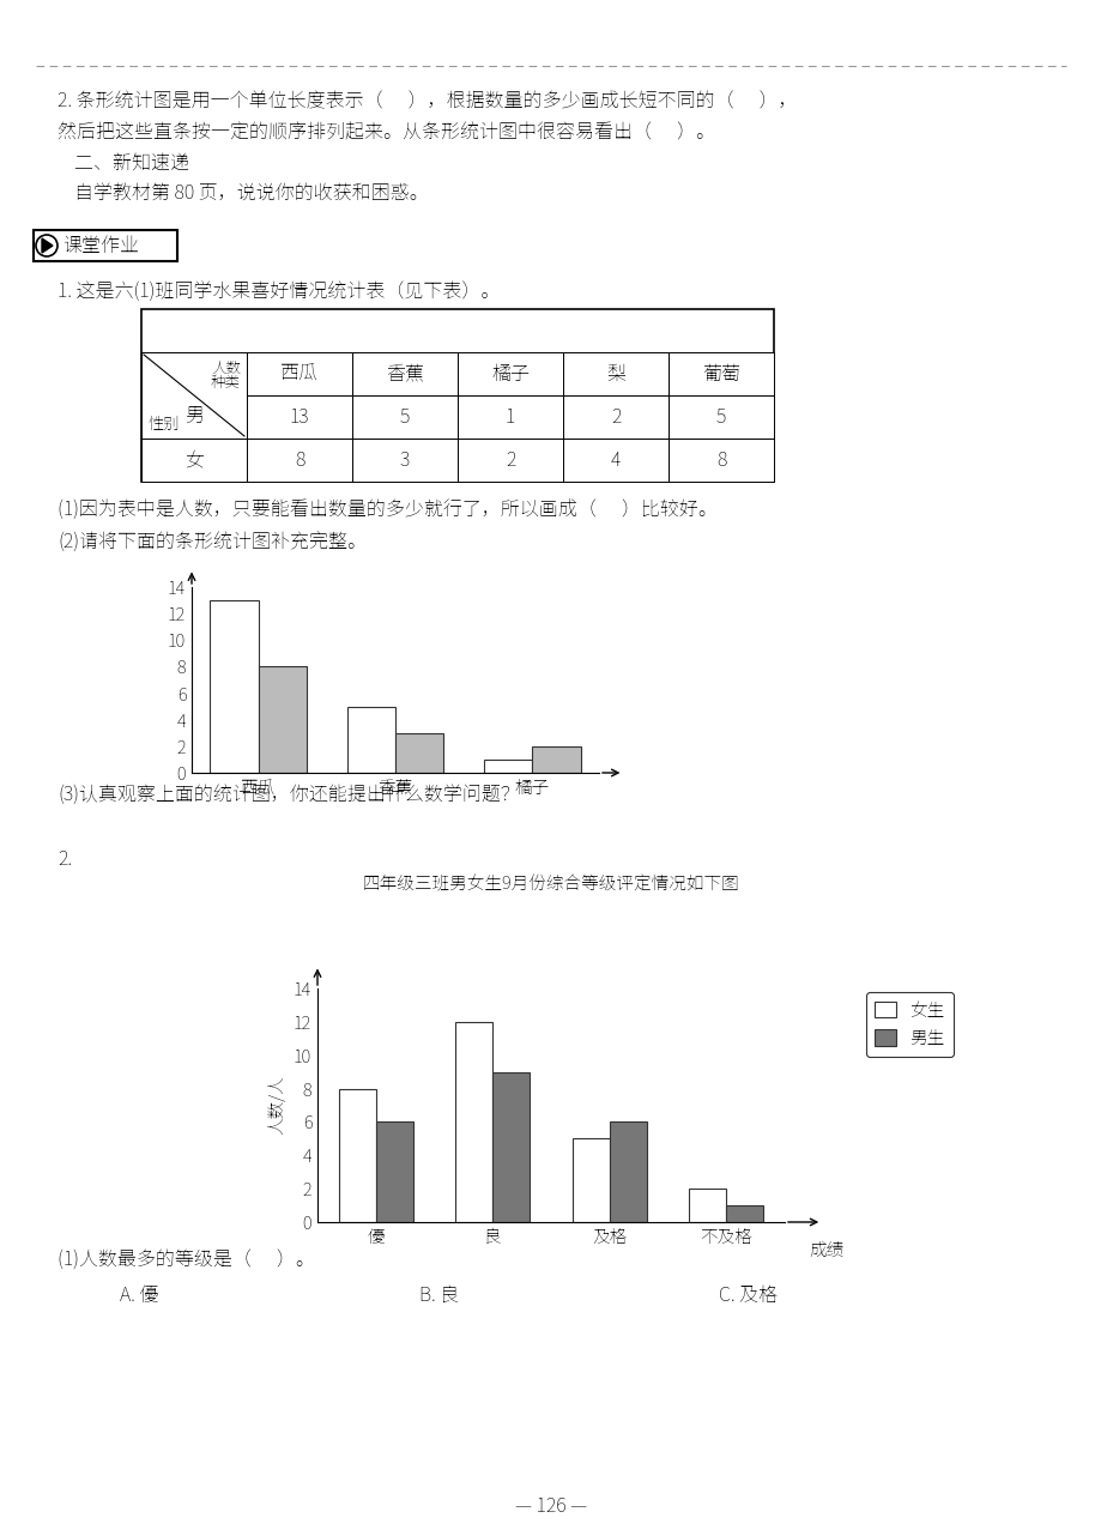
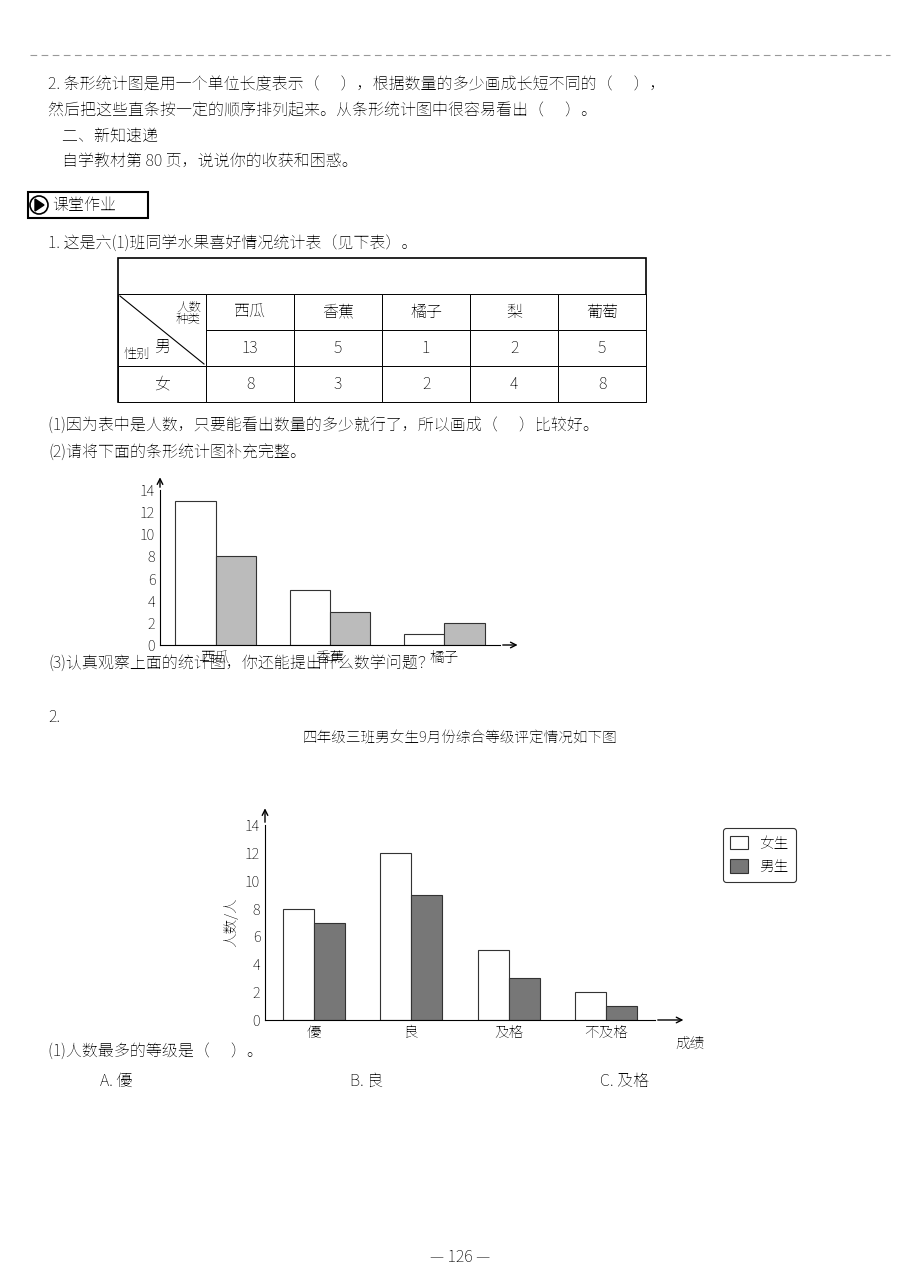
男生/優: 6 -> 7
男生/及格: 6 -> 3
